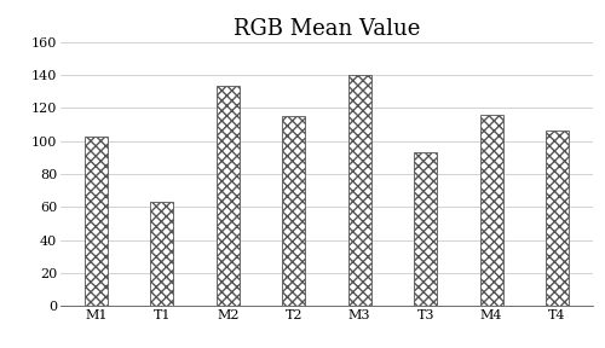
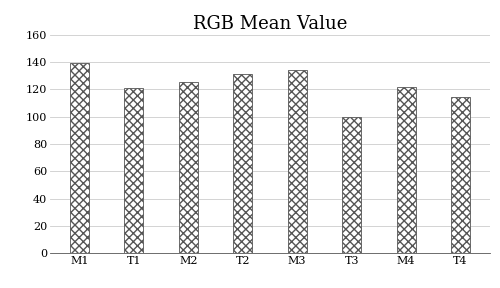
M1: 103 -> 139
T1: 63 -> 121
M2: 133 -> 125
T2: 115 -> 131
M3: 140 -> 134
T3: 93 -> 100
M4: 116 -> 122
T4: 106 -> 114
